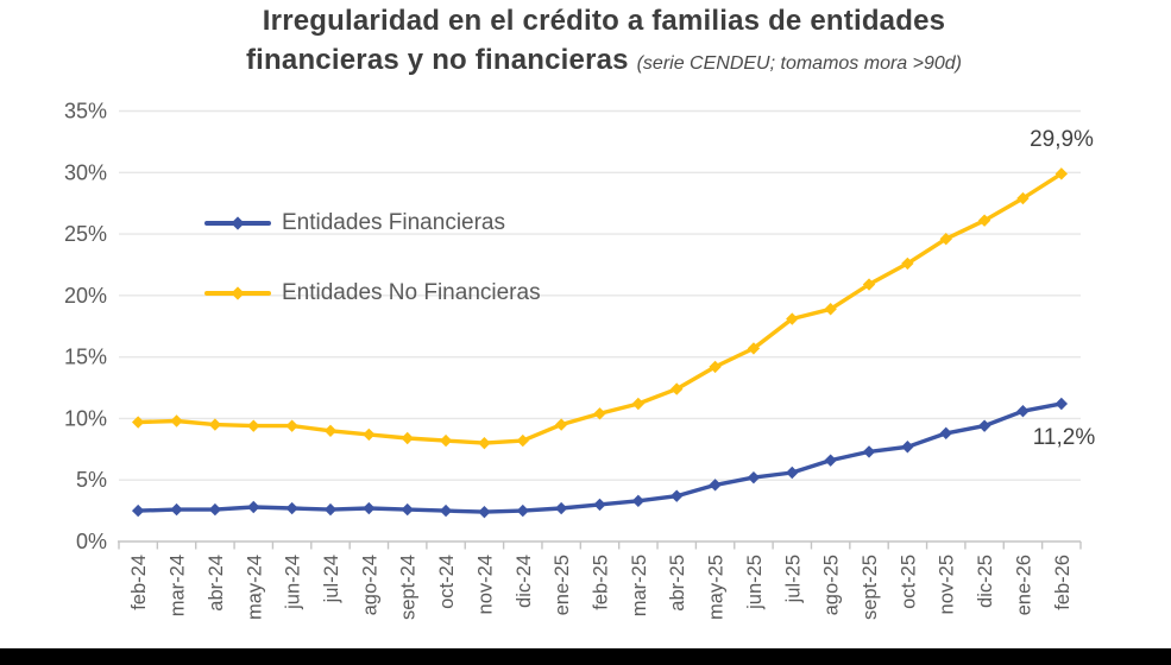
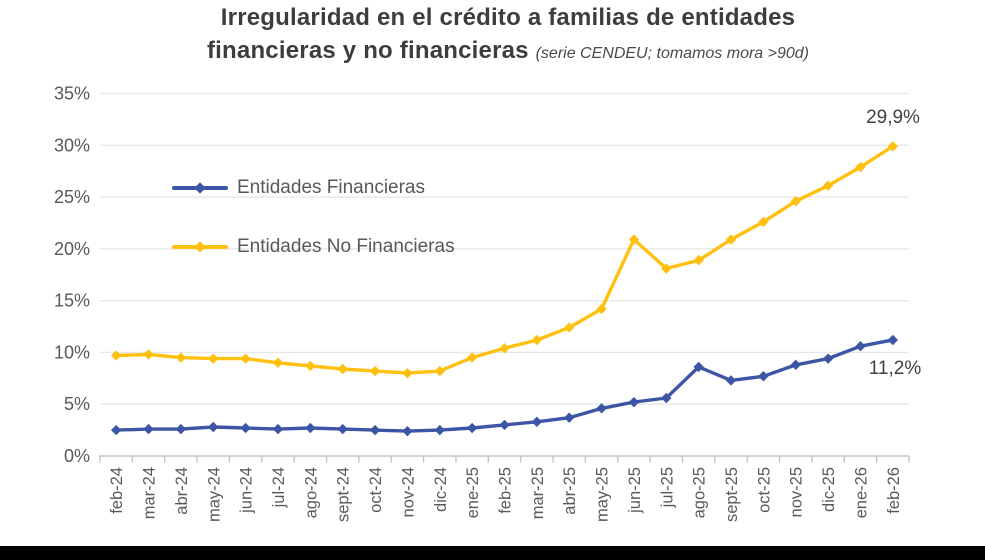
Entidades No Financieras/jun-25: 15.7% -> 20.9%
Entidades Financieras/ago-25: 6.6% -> 8.6%
